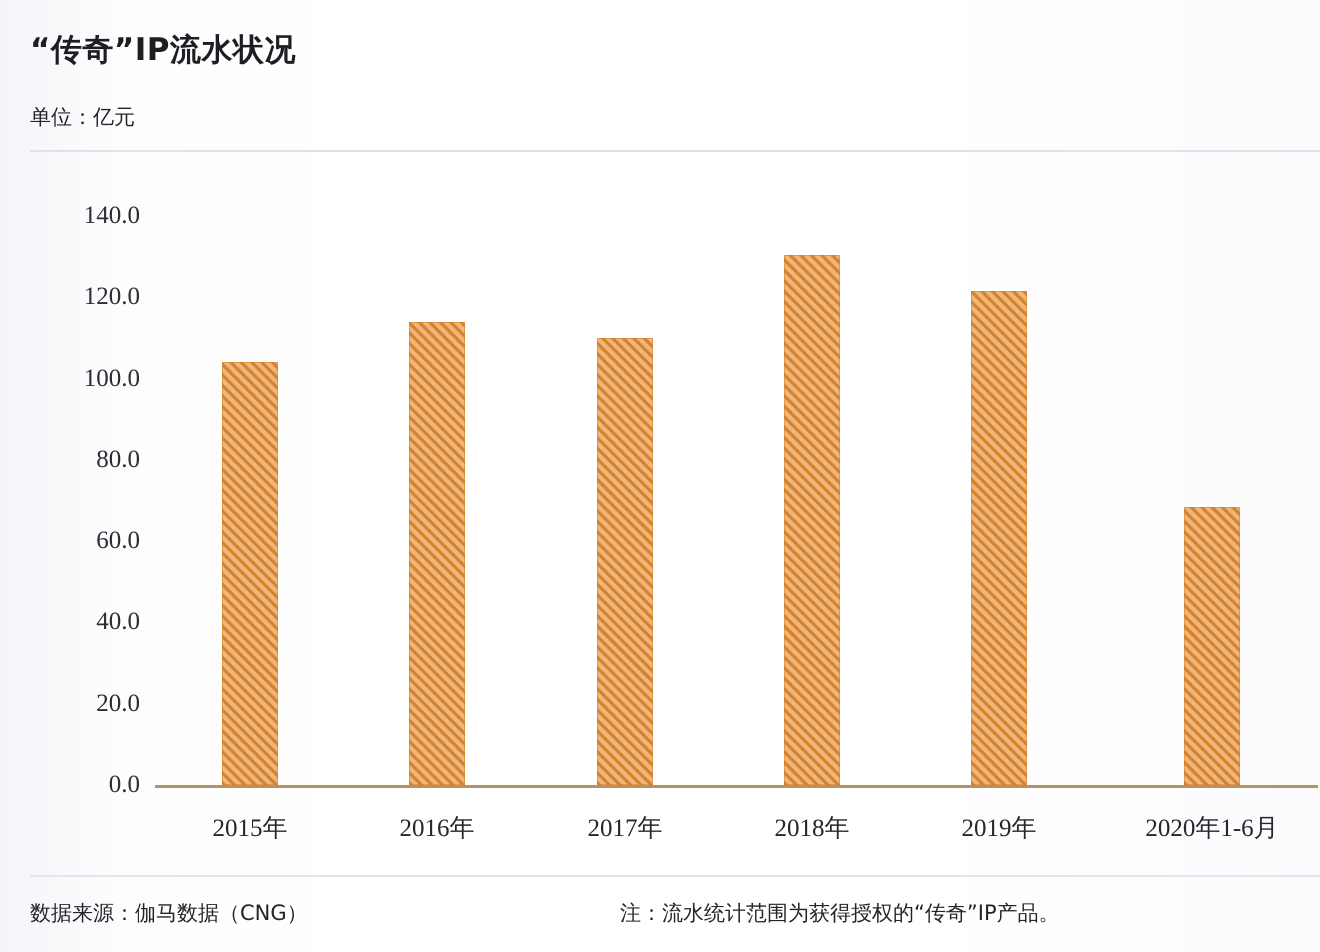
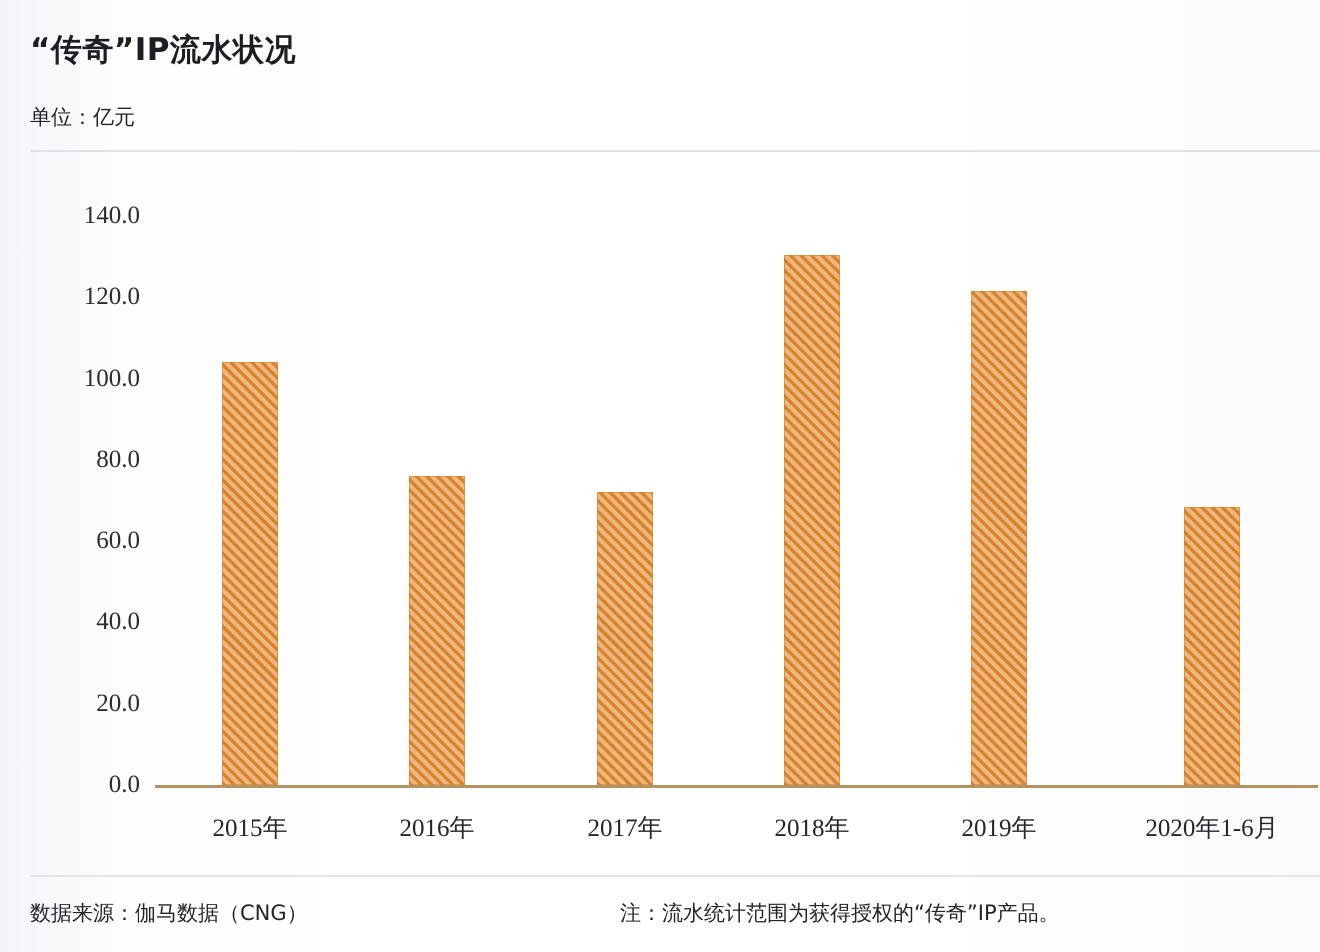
2016年: 114 -> 76
2017年: 110 -> 72
